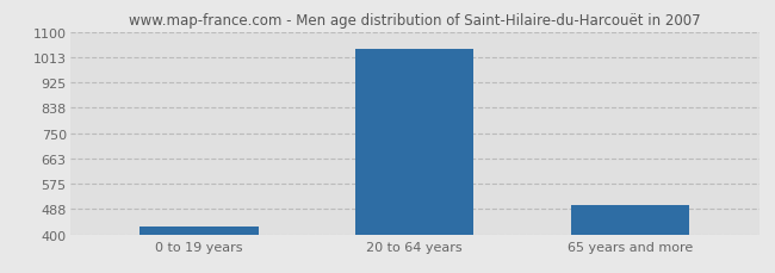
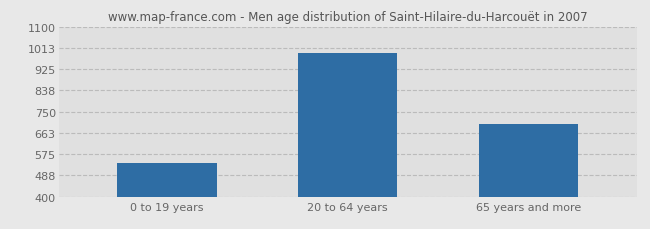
0 to 19 years: 430 -> 540
20 to 64 years: 1040 -> 990
65 years and more: 500 -> 700
